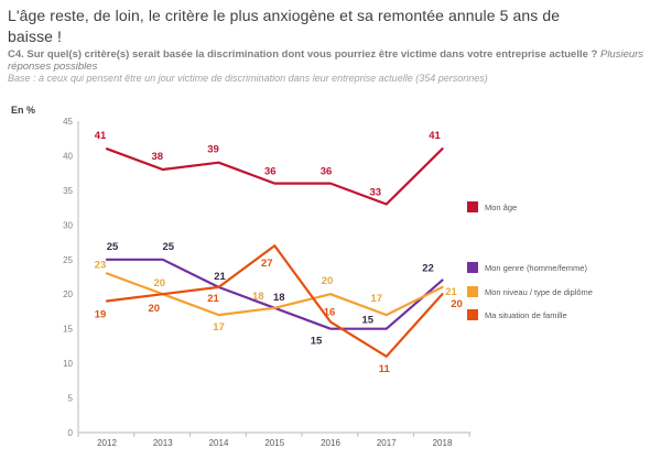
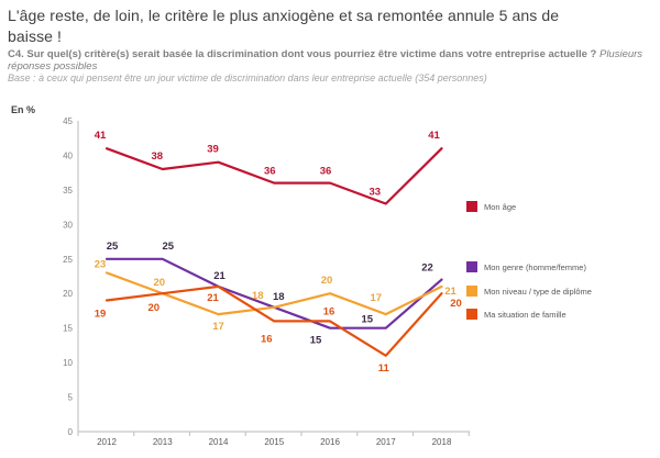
Ma situation de famille/2015: 27 -> 16
